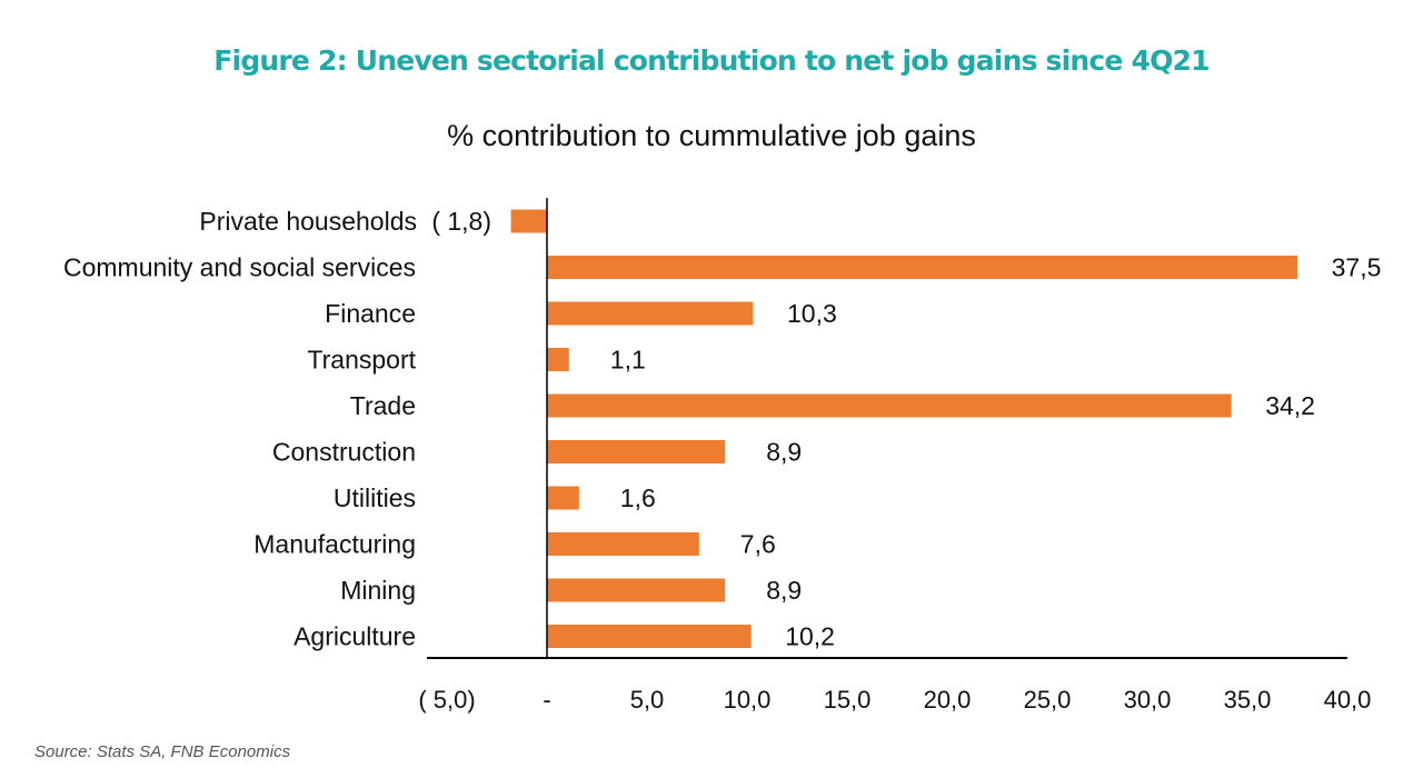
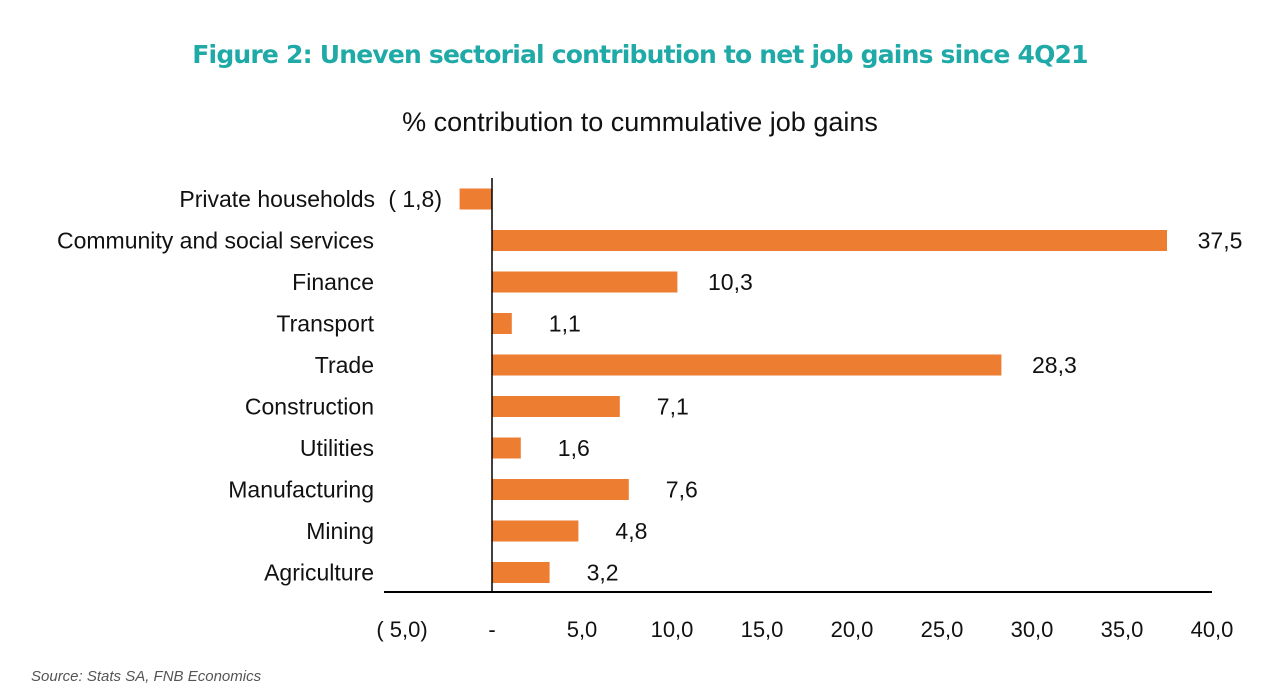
Trade: 34,2 -> 28,3
Construction: 8,9 -> 7,1
Mining: 8,9 -> 4,8
Agriculture: 10,2 -> 3,2
